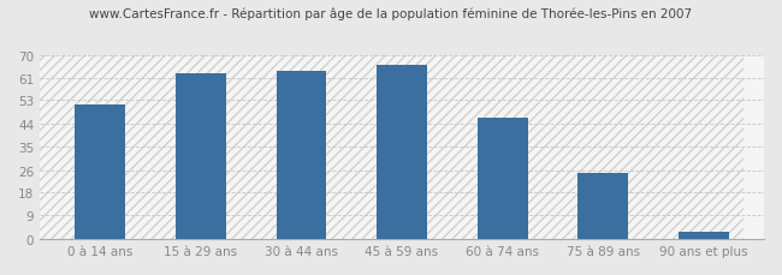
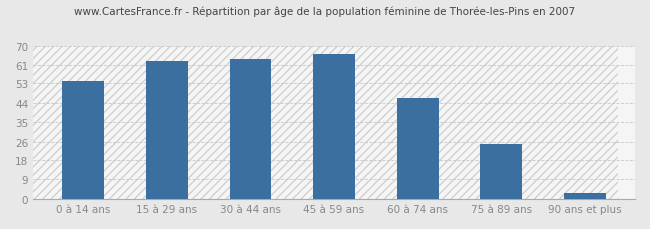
0 à 14 ans: 51 -> 54
